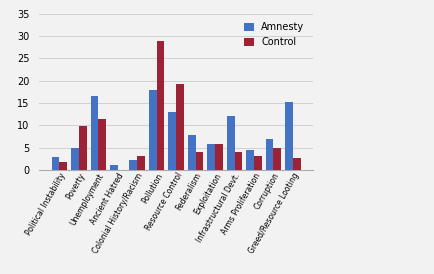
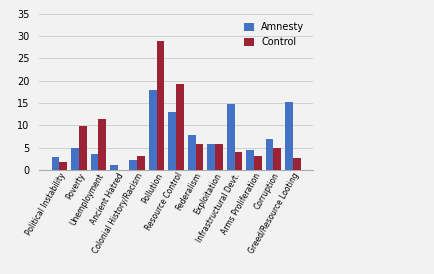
Amnesty/Unemployment: 16.5 -> 3.5
Control/Federalism: 4.0 -> 5.7
Amnesty/Infrastructural Devt.: 12.0 -> 14.7
